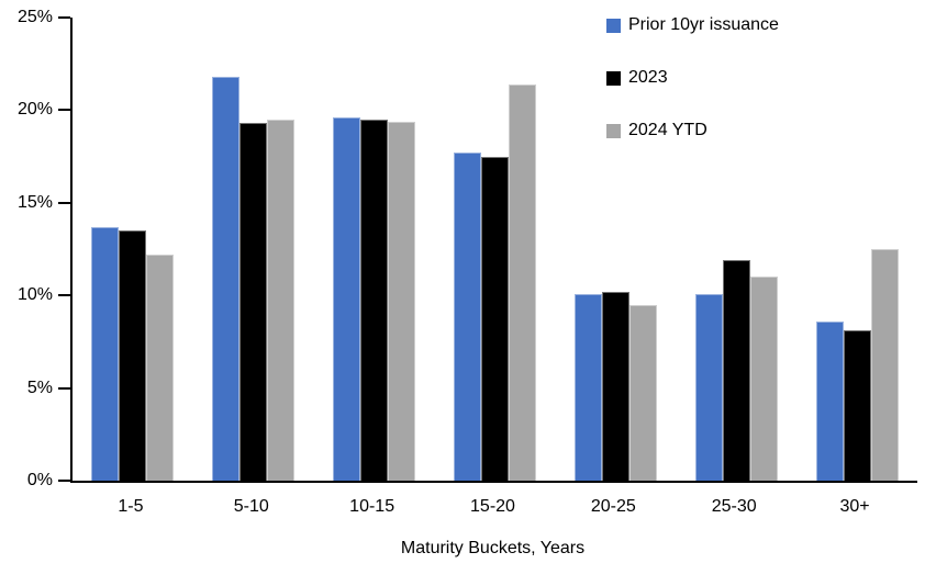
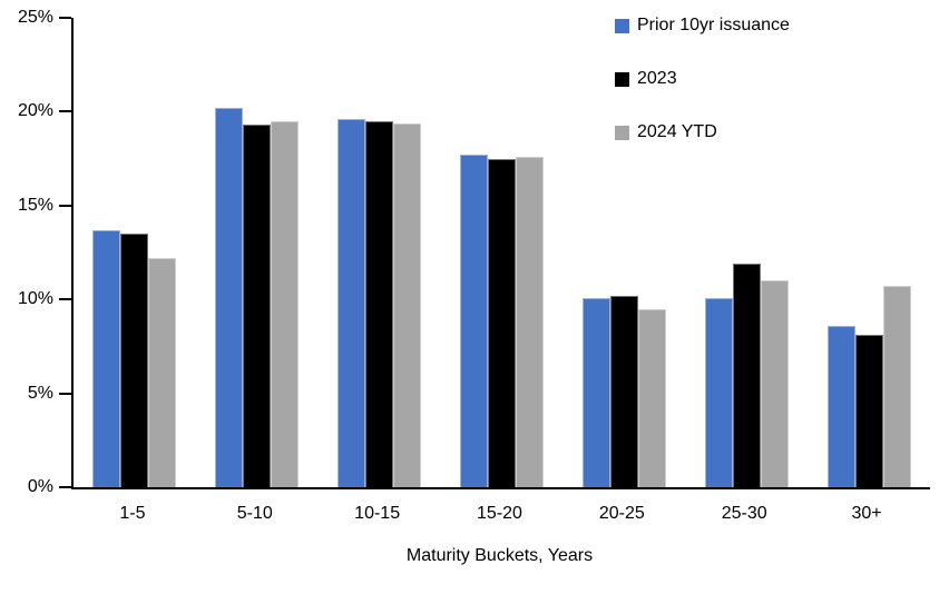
Prior 10yr issuance/5-10: 21.8% -> 20.2%
2024 YTD/15-20: 21.4% -> 17.6%
2024 YTD/30+: 12.5% -> 10.7%
